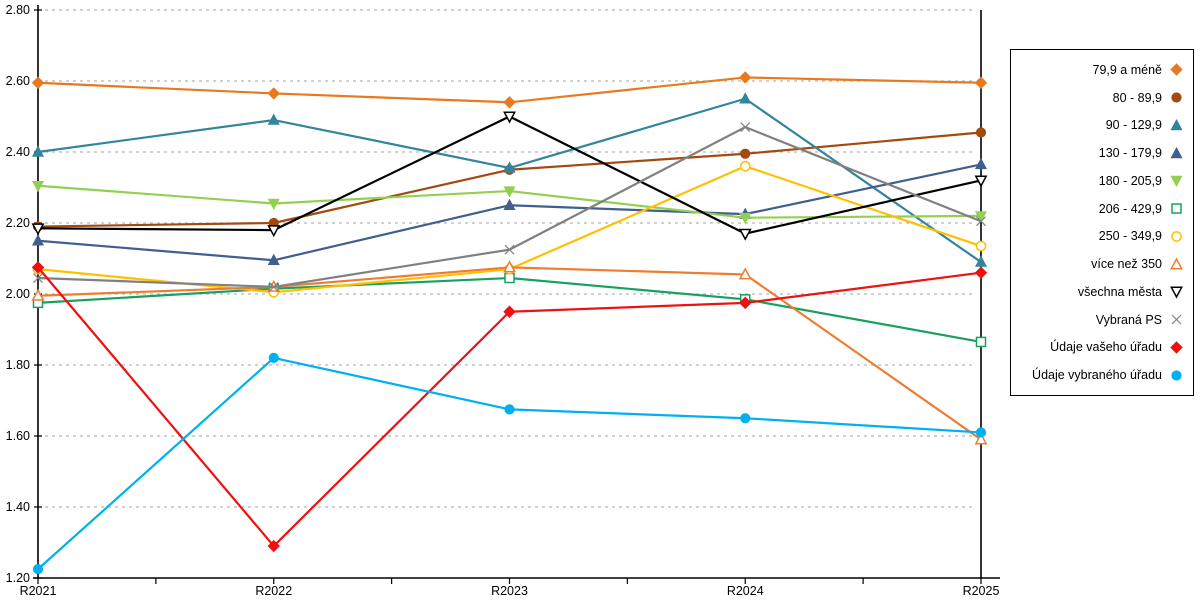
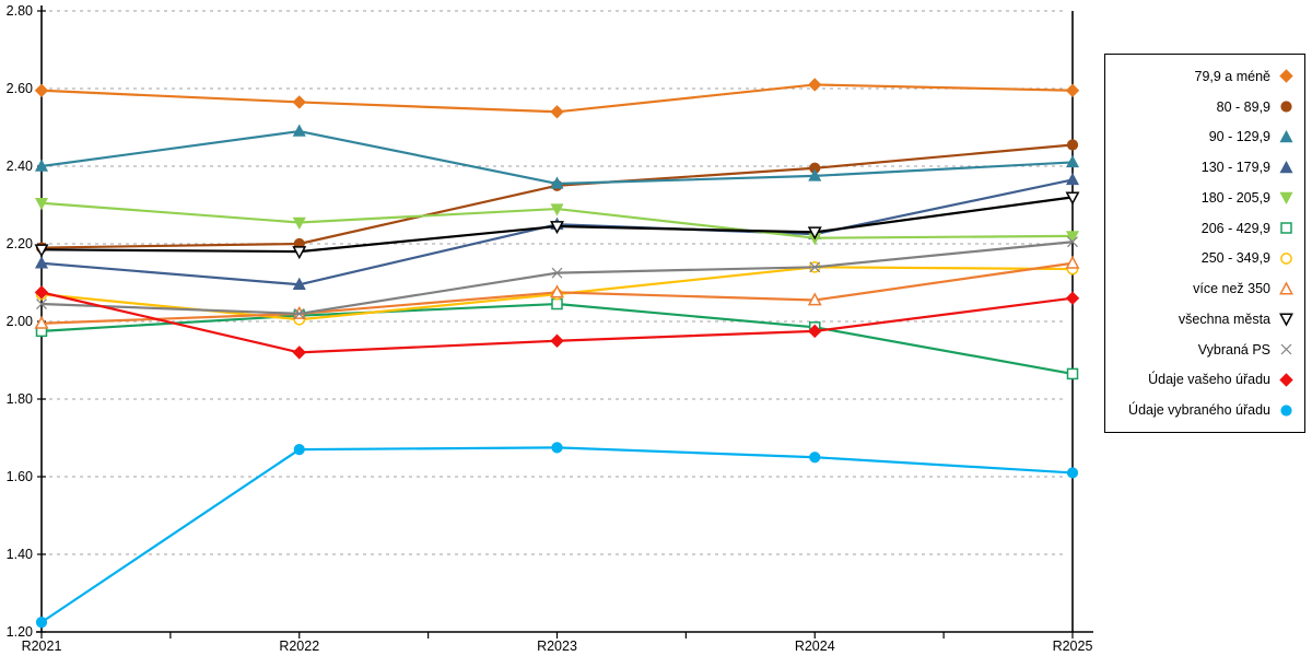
Údaje vašeho úřadu/R2022: 1.29 -> 1.92
Údaje vybraného úřadu/R2022: 1.82 -> 1.67
všechna města/R2023: 2.50 -> 2.25
90 - 129,9/R2024: 2.55 -> 2.38
250 - 349,9/R2024: 2.36 -> 2.14
všechna města/R2024: 2.17 -> 2.23
Vybraná PS/R2024: 2.47 -> 2.14
90 - 129,9/R2025: 2.09 -> 2.41
více než 350/R2025: 1.59 -> 2.15
